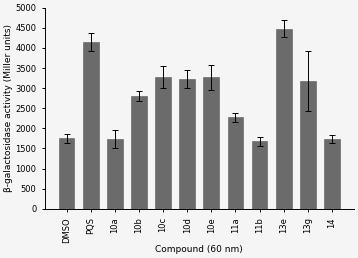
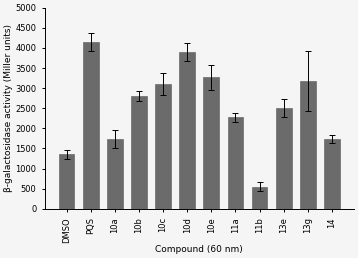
DMSO: 1750 -> 1350
10c: 3280 -> 3100
10d: 3220 -> 3900
11b: 1680 -> 550
13e: 4480 -> 2500
